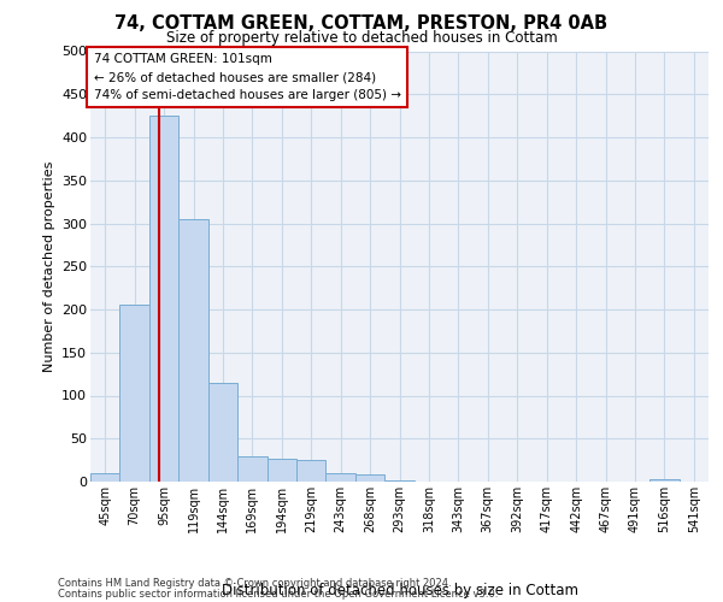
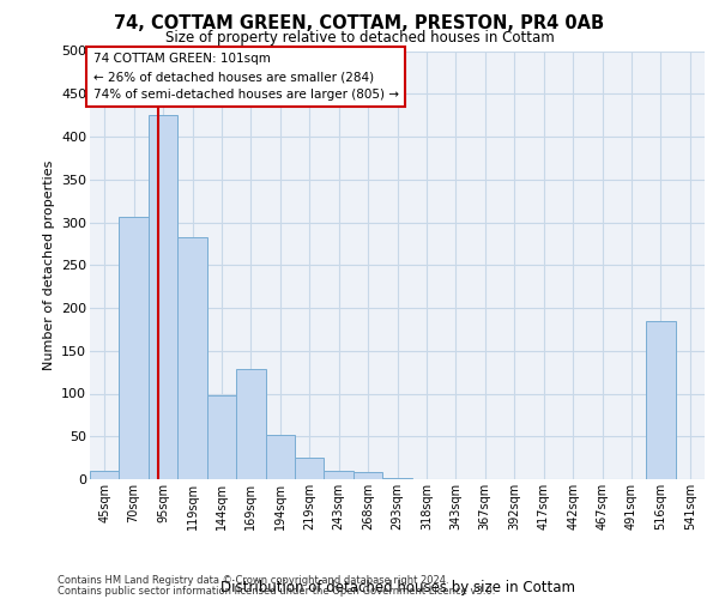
70sqm: 205 -> 306
119sqm: 305 -> 282
144sqm: 115 -> 98
169sqm: 30 -> 128
194sqm: 27 -> 52
516sqm: 3 -> 184
